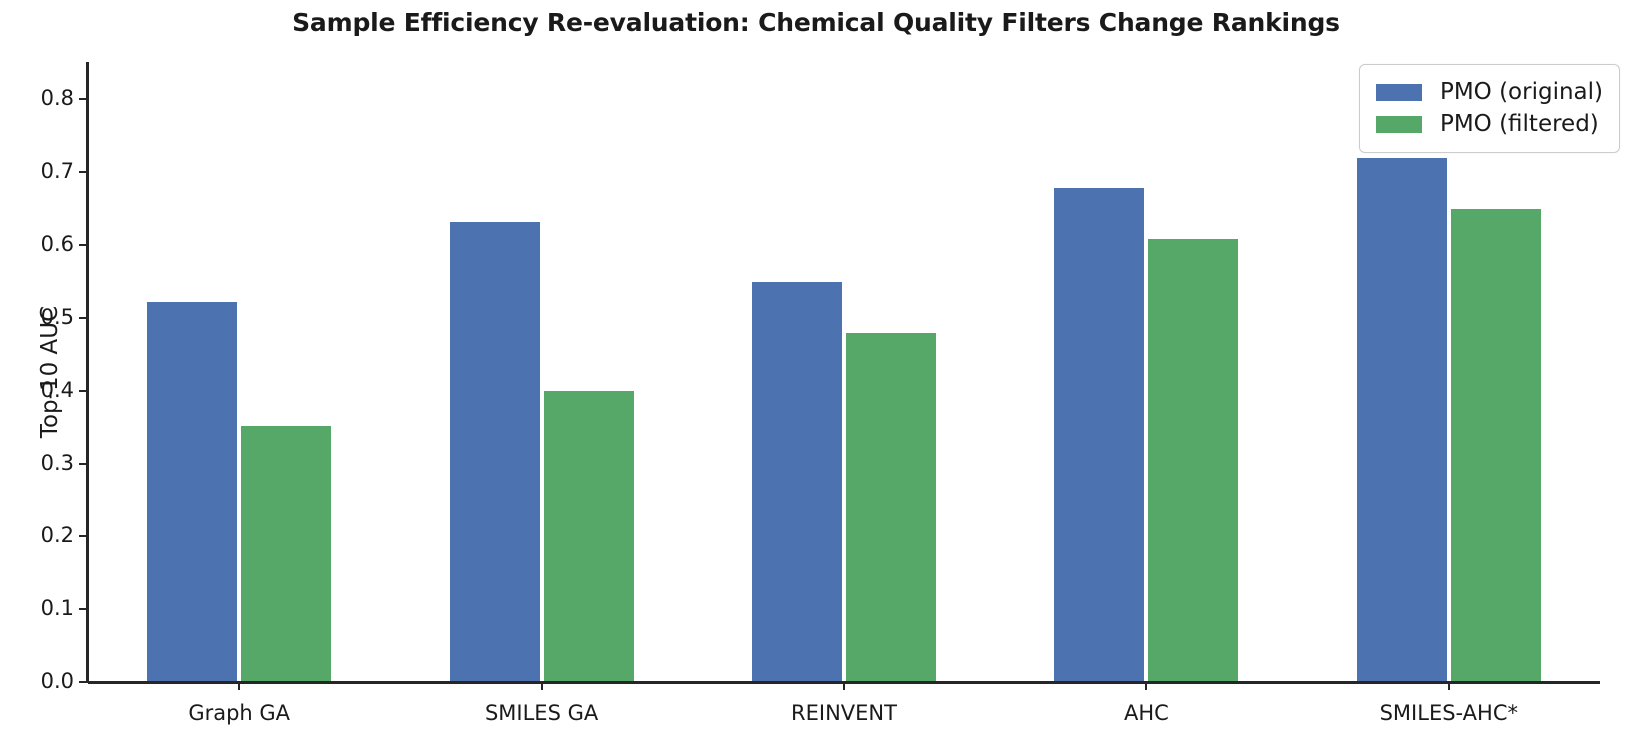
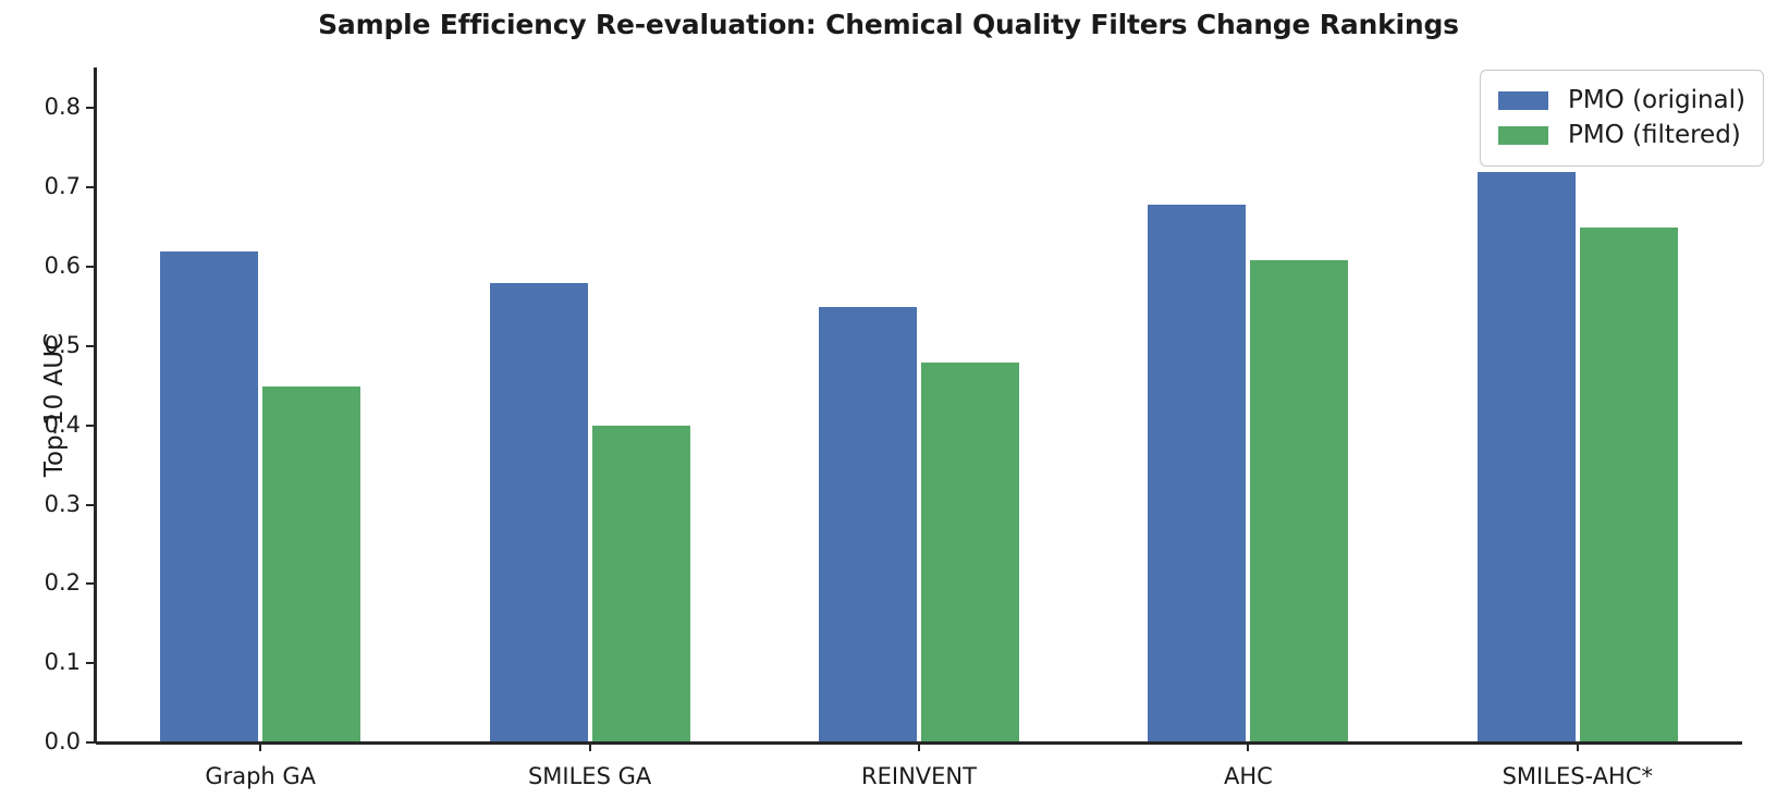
PMO (original)/Graph GA: 0.52 -> 0.62
PMO (filtered)/Graph GA: 0.35 -> 0.45
PMO (original)/SMILES GA: 0.63 -> 0.58
